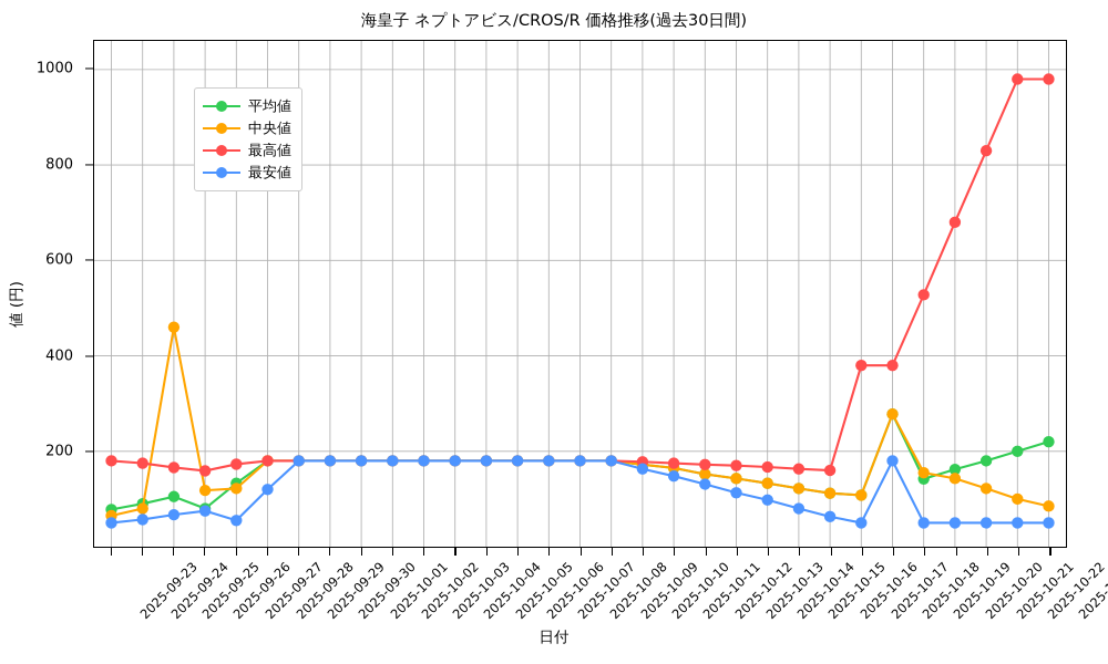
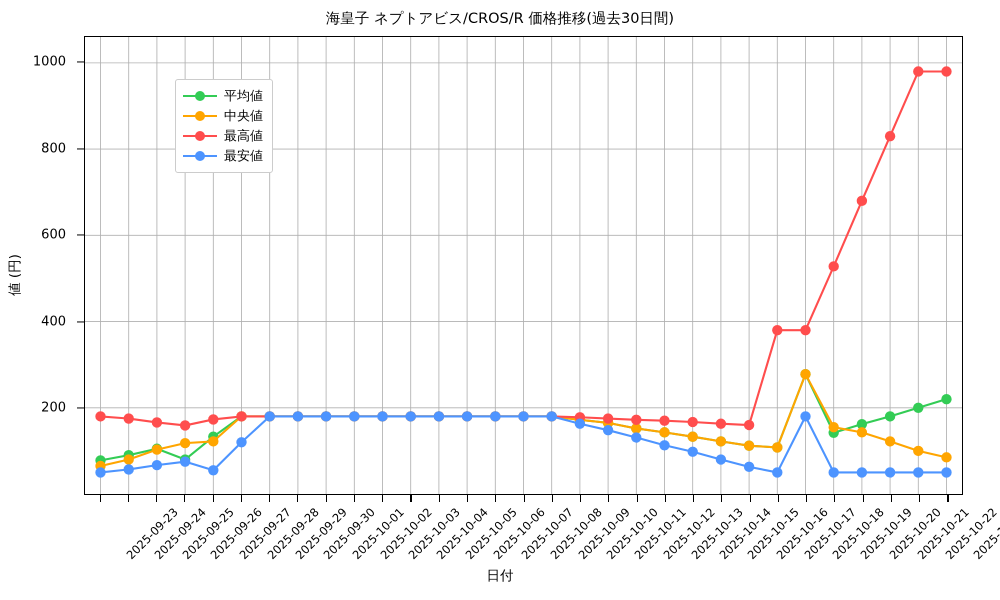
中央値/2025-09-25: 460 -> 100
